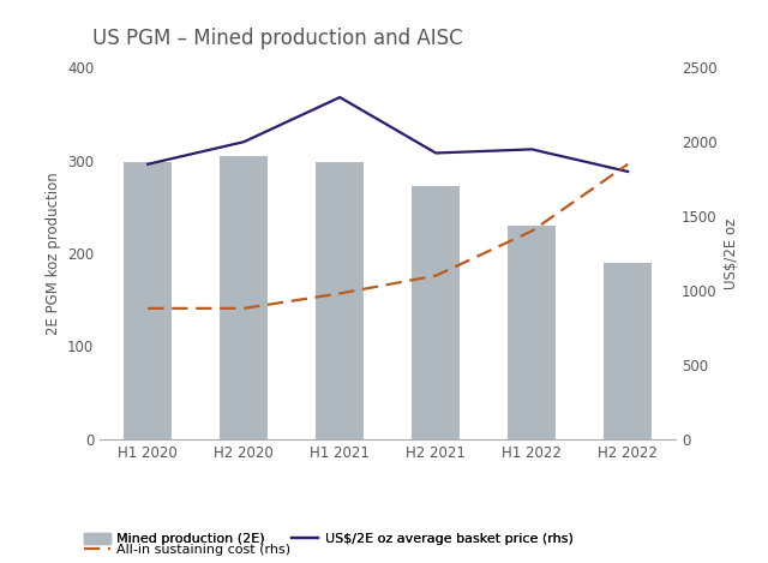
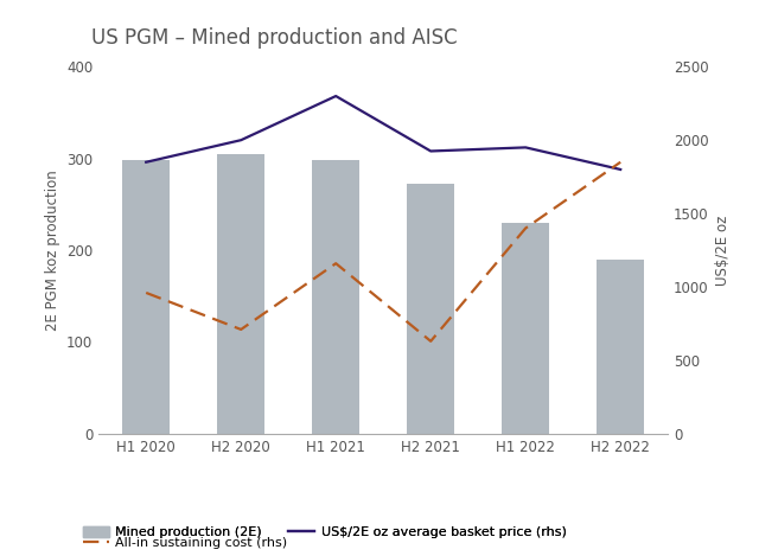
All-in sustaining cost (rhs)/H1 2020: 880 -> 960
All-in sustaining cost (rhs)/H2 2020: 880 -> 710
All-in sustaining cost (rhs)/H1 2021: 980 -> 1160
All-in sustaining cost (rhs)/H2 2021: 1100 -> 630
